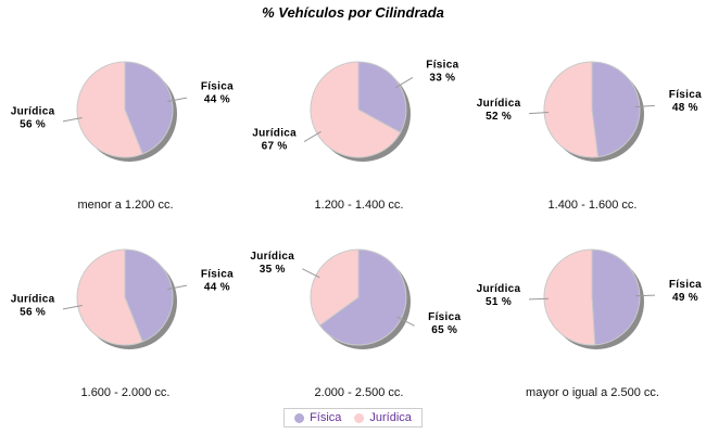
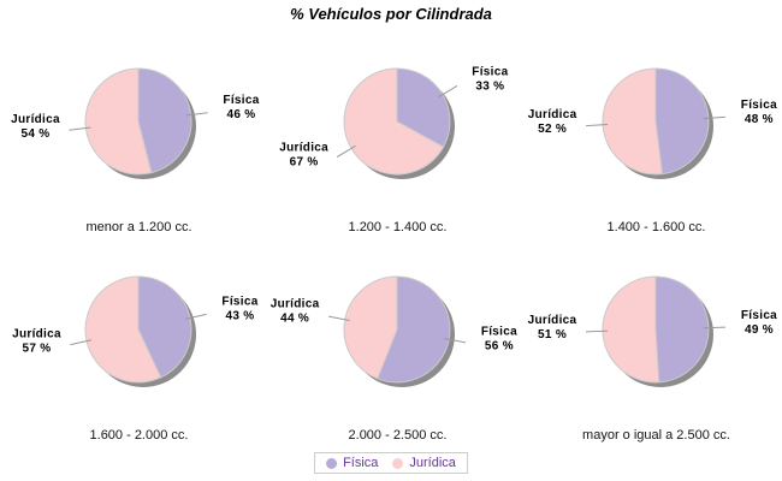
menor a 1.200 cc./Física: 44 -> 46
menor a 1.200 cc./Jurídica: 56 -> 54
1.600 - 2.000 cc./Física: 44 -> 43
1.600 - 2.000 cc./Jurídica: 56 -> 57
2.000 - 2.500 cc./Física: 65 -> 56
2.000 - 2.500 cc./Jurídica: 35 -> 44
